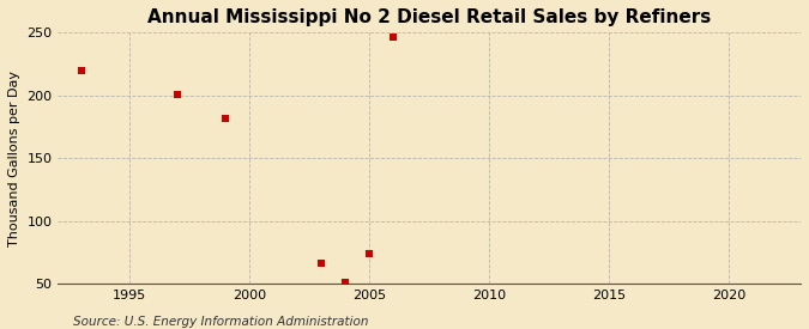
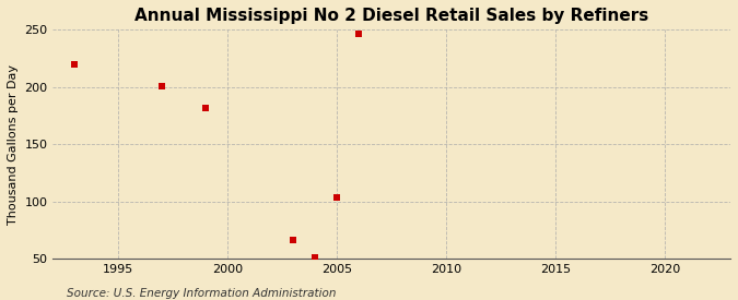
2005: 74 -> 104
